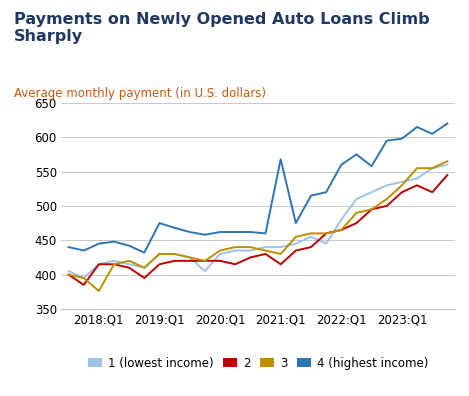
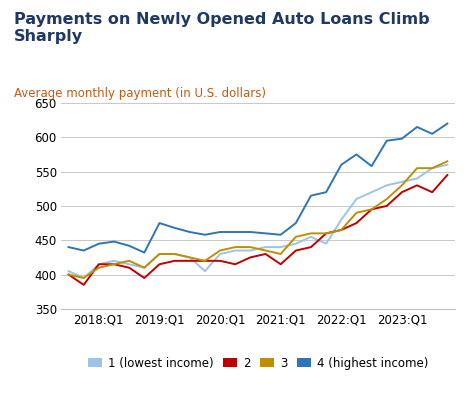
3/2018:Q1: 376 -> 410
4 (highest income)/2021:Q1: 568 -> 458
